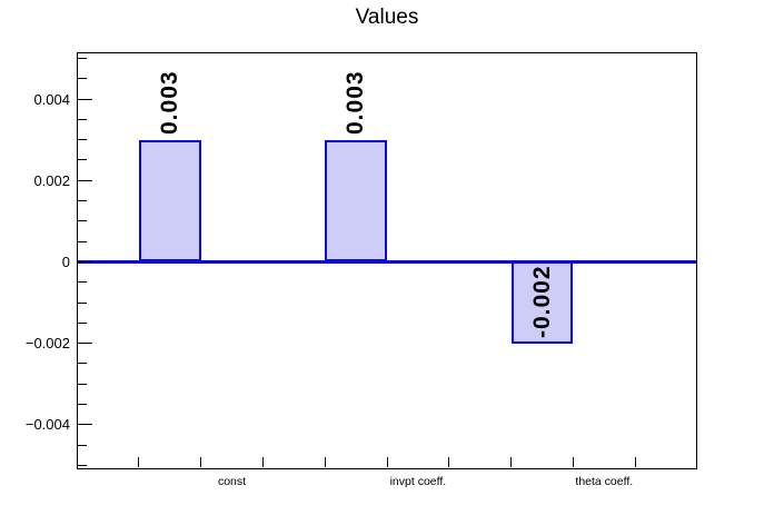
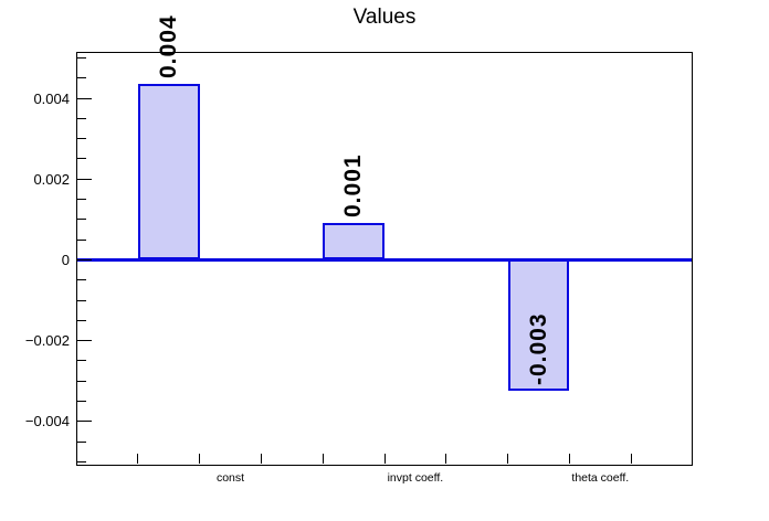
const: 0.003 -> 0.004
invpt coeff.: 0.003 -> 0.001
theta coeff.: -0.002 -> -0.003
